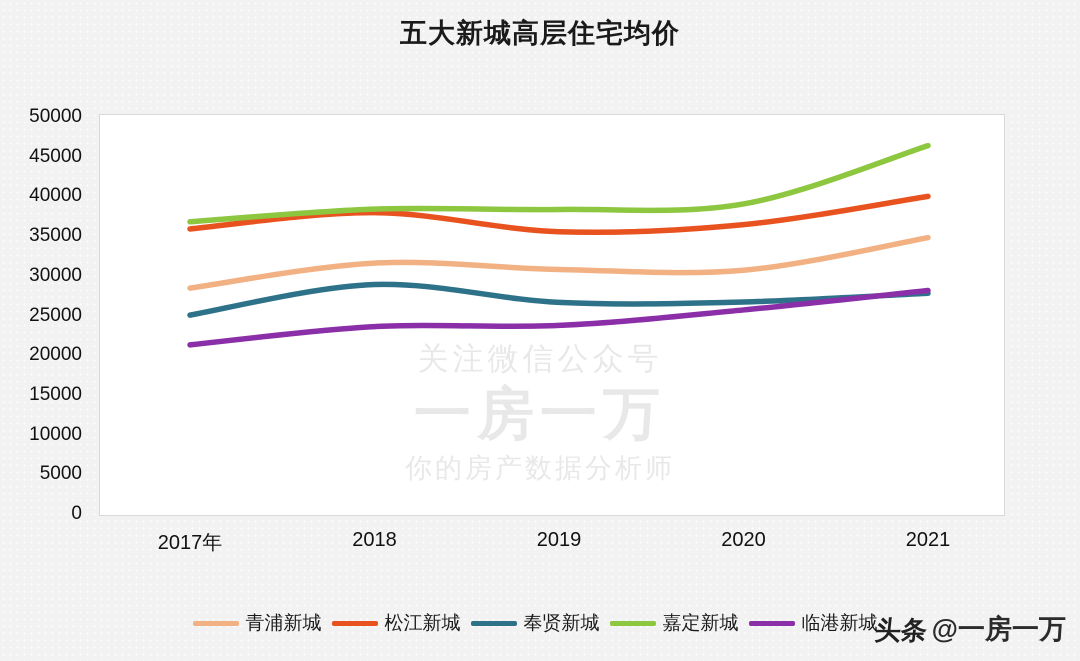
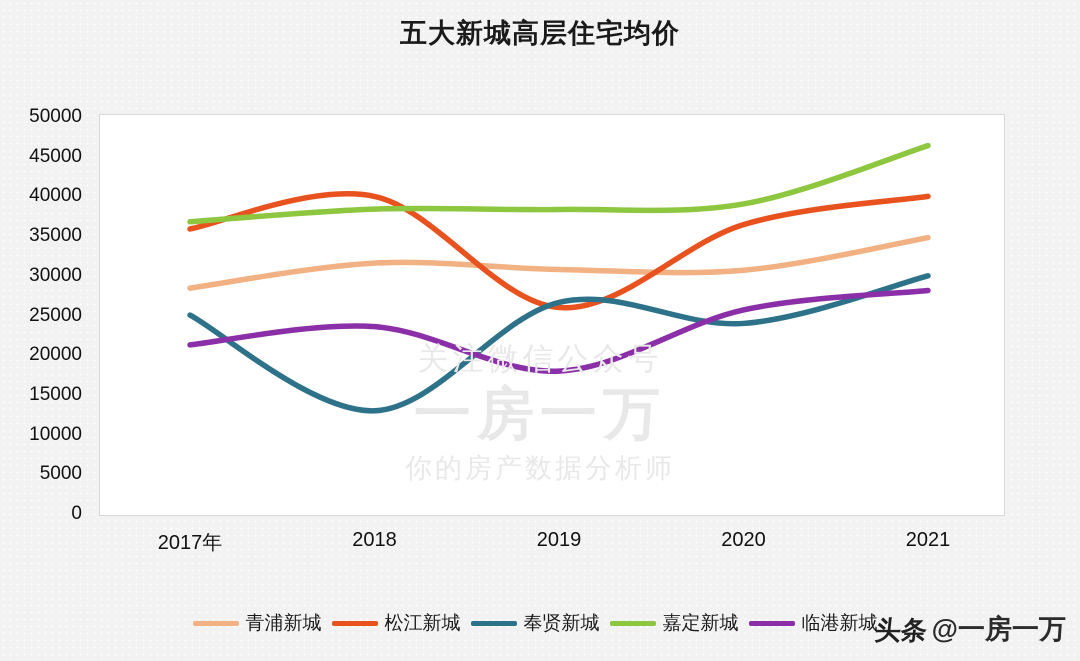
松江新城/2018: 38000 -> 40000
奉贤新城/2018: 29000 -> 13000
松江新城/2019: 36000 -> 26000
临港新城/2019: 24000 -> 18000
奉贤新城/2020: 27000 -> 24000
奉贤新城/2021: 28000 -> 30000
